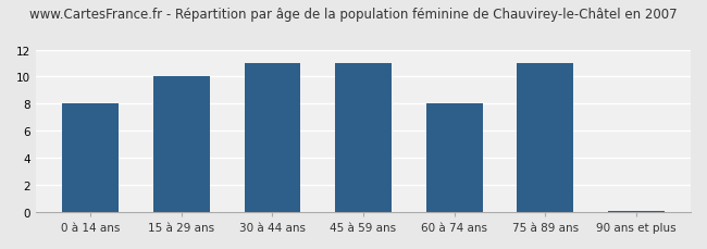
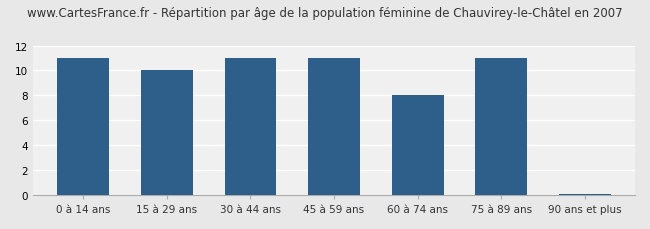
0 à 14 ans: 8.0 -> 11.0
